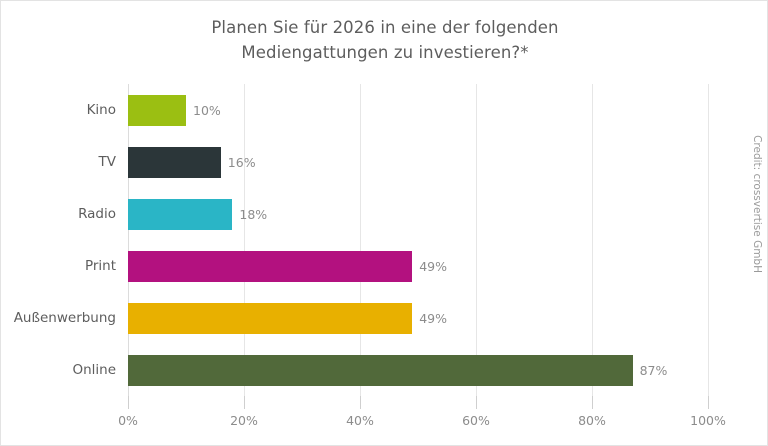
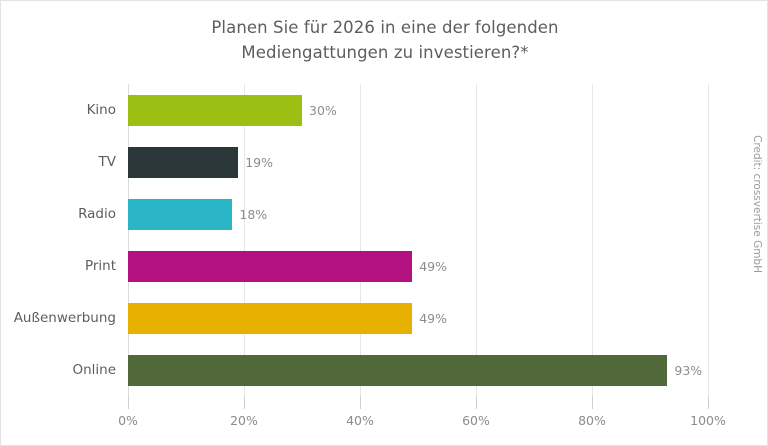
Kino: 10% -> 30%
TV: 16% -> 19%
Online: 87% -> 93%
